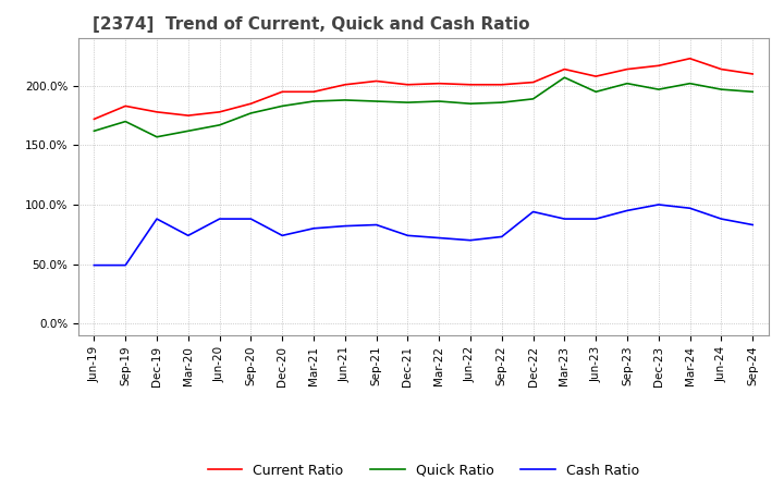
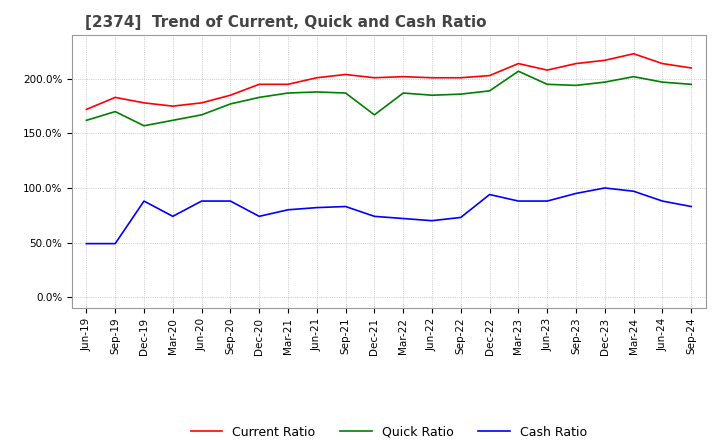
Quick Ratio/Dec-21: 186% -> 167%
Quick Ratio/Sep-23: 202% -> 194%
